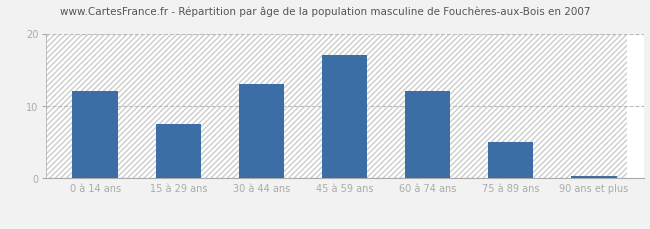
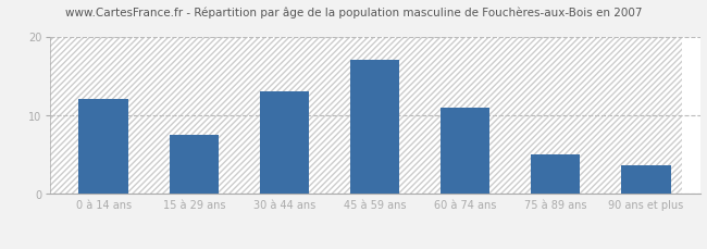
60 à 74 ans: 12.0 -> 11.0
90 ans et plus: 0.4 -> 3.6
